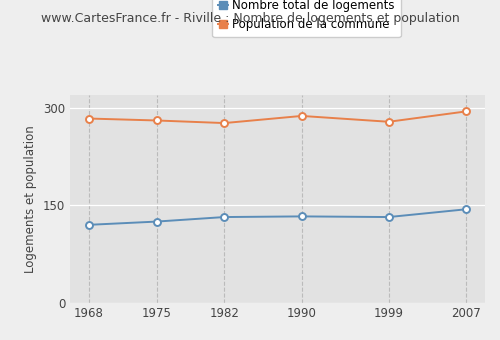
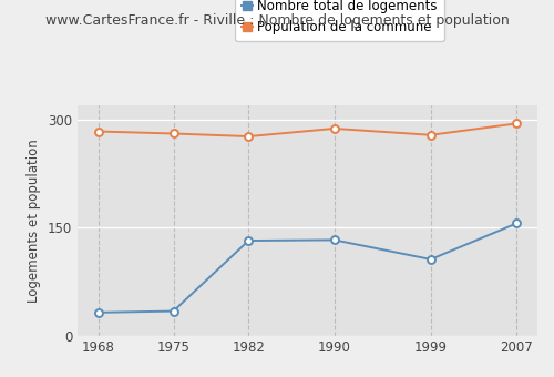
Nombre total de logements/1968: 120 -> 32
Nombre total de logements/1975: 125 -> 34
Nombre total de logements/1999: 132 -> 106
Nombre total de logements/2007: 144 -> 156
